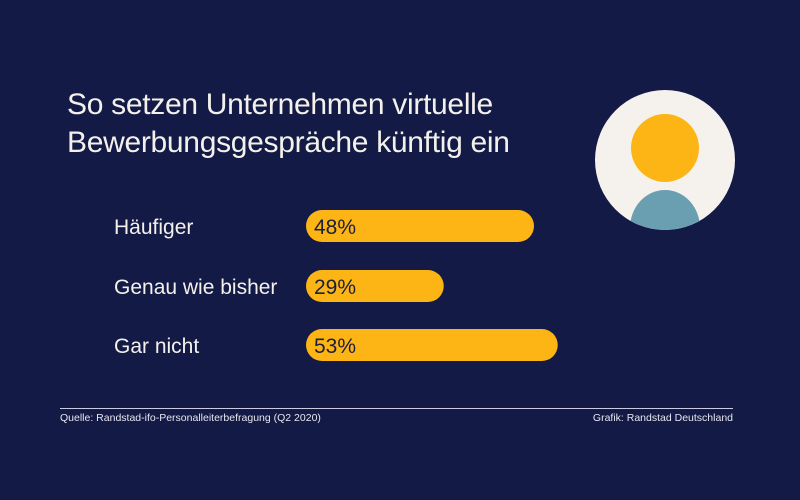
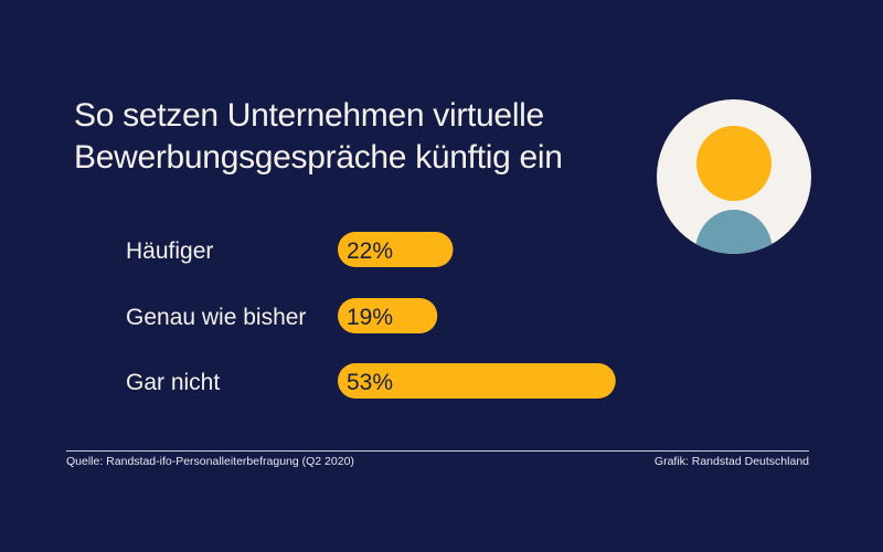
Häufiger: 48% -> 22%
Genau wie bisher: 29% -> 19%
